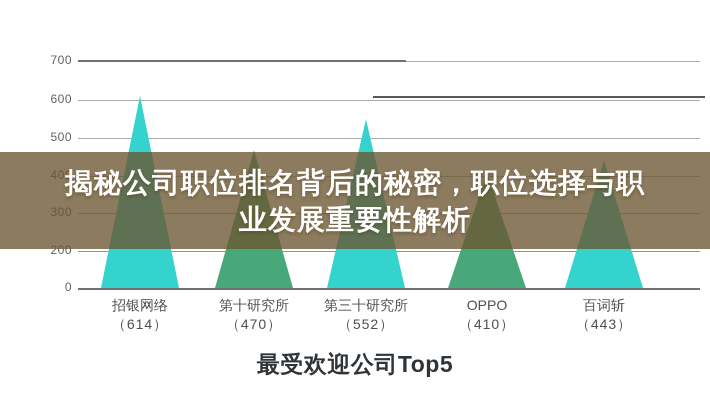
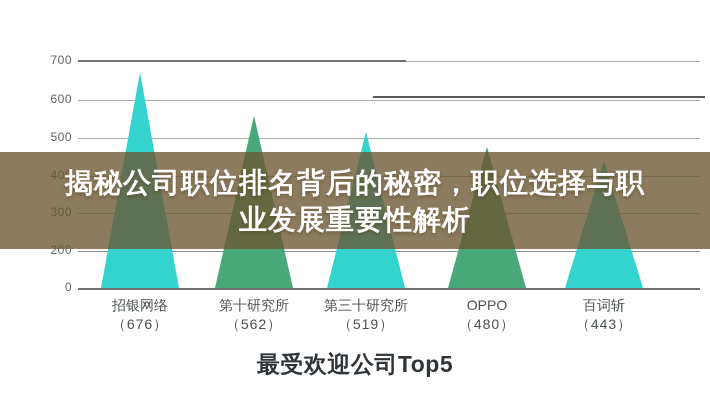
招银网络: 614 -> 676
第十研究所: 470 -> 562
第三十研究所: 552 -> 519
OPPO: 410 -> 480
